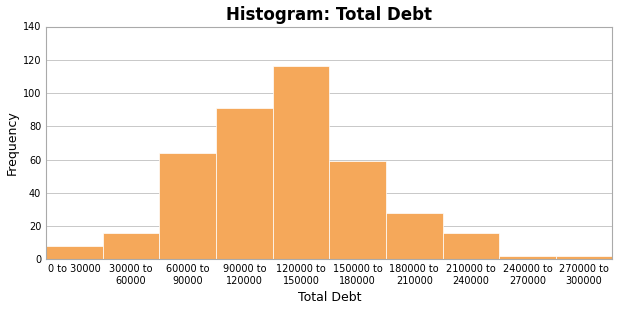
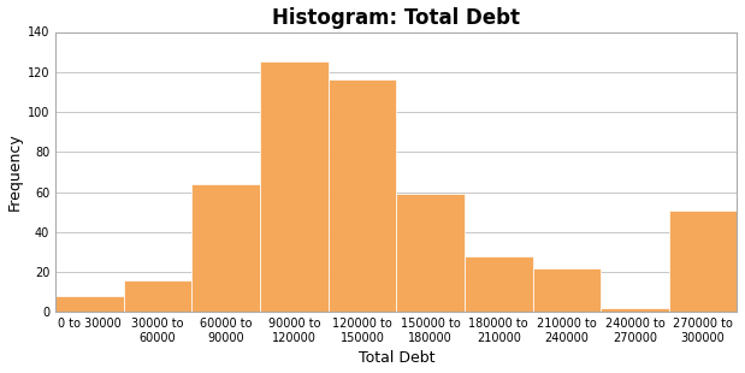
90000 to 120000: 91 -> 125
210000 to 240000: 16 -> 22
270000 to 300000: 2 -> 51
